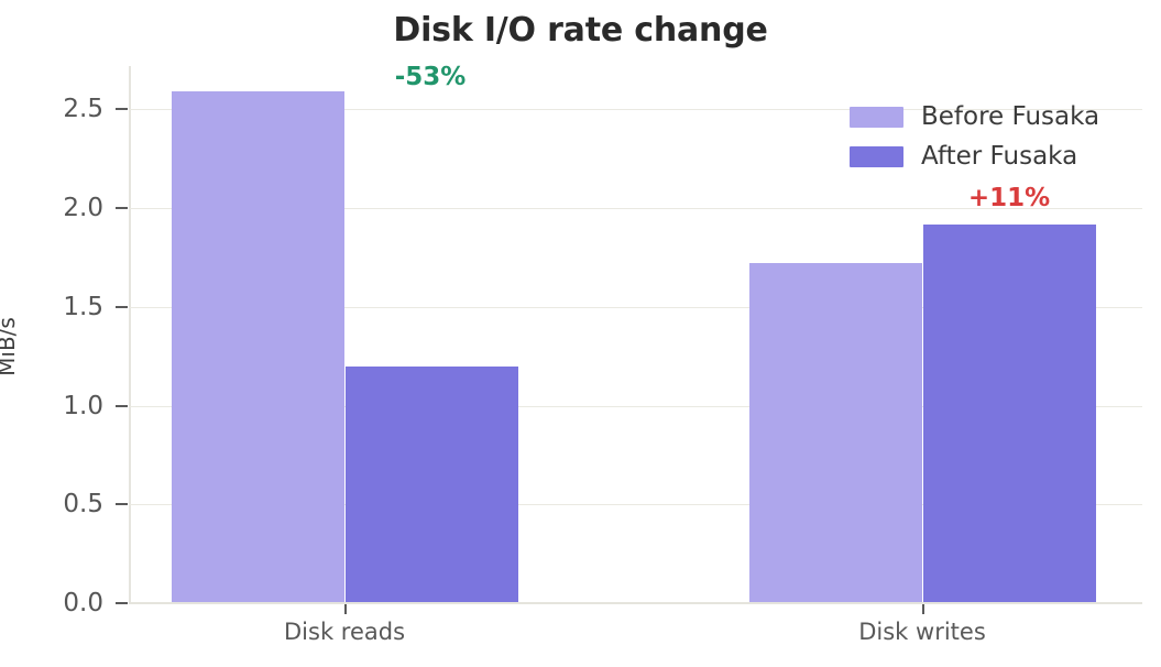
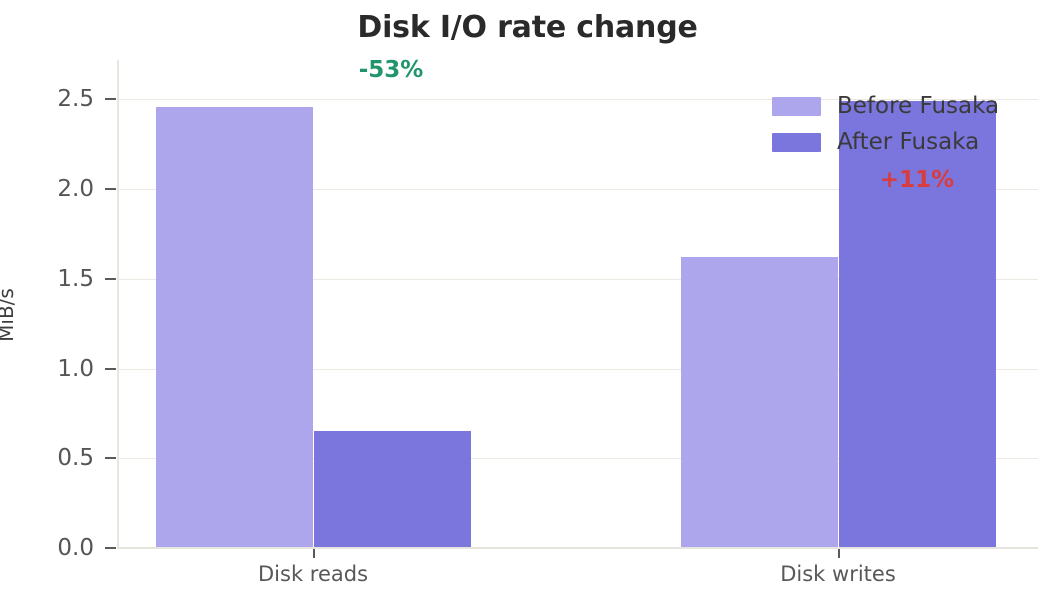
Before Fusaka/Disk reads: 2.59 -> 2.46
After Fusaka/Disk reads: 1.20 -> 0.65
Before Fusaka/Disk writes: 1.72 -> 1.62
After Fusaka/Disk writes: 1.92 -> 2.49
